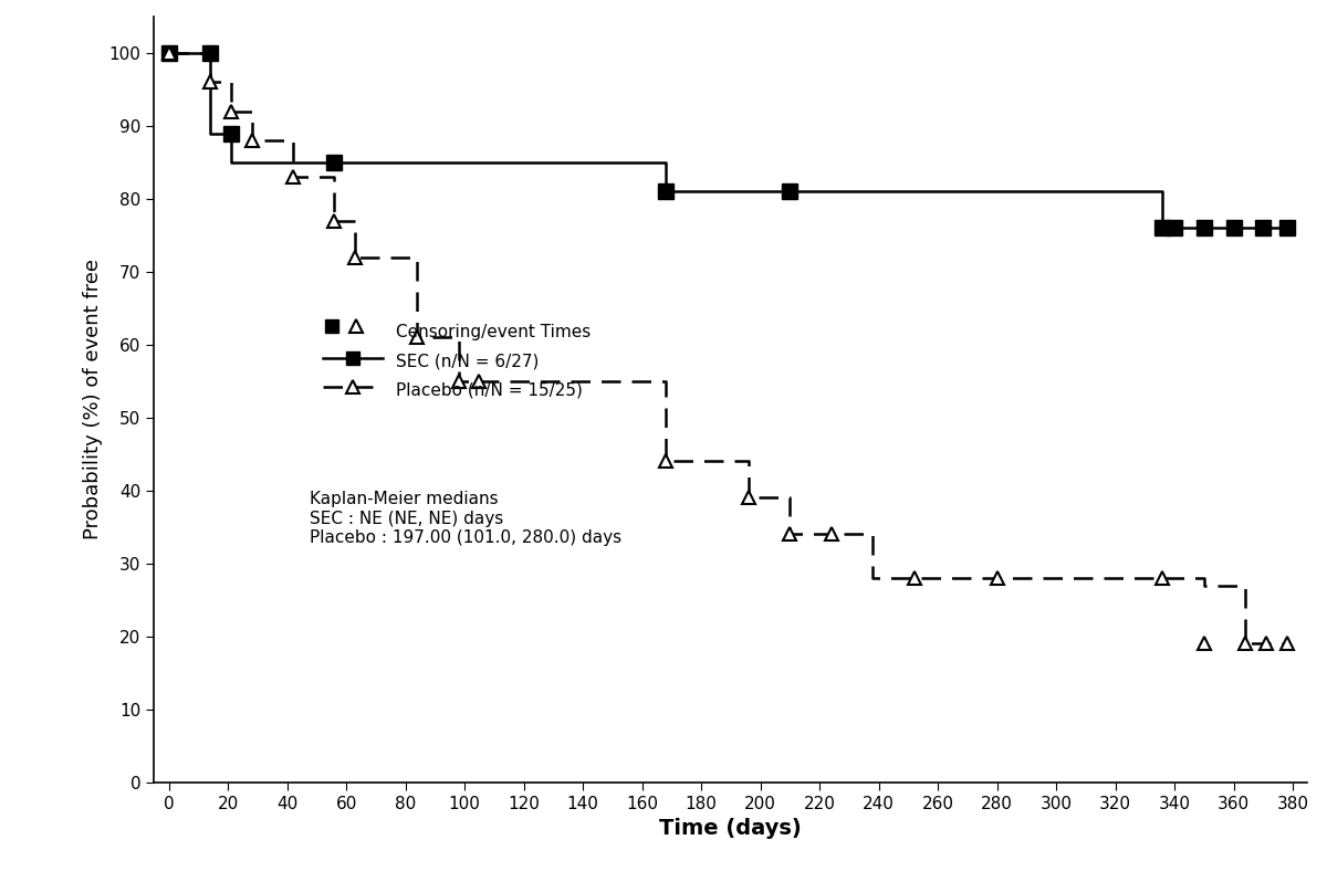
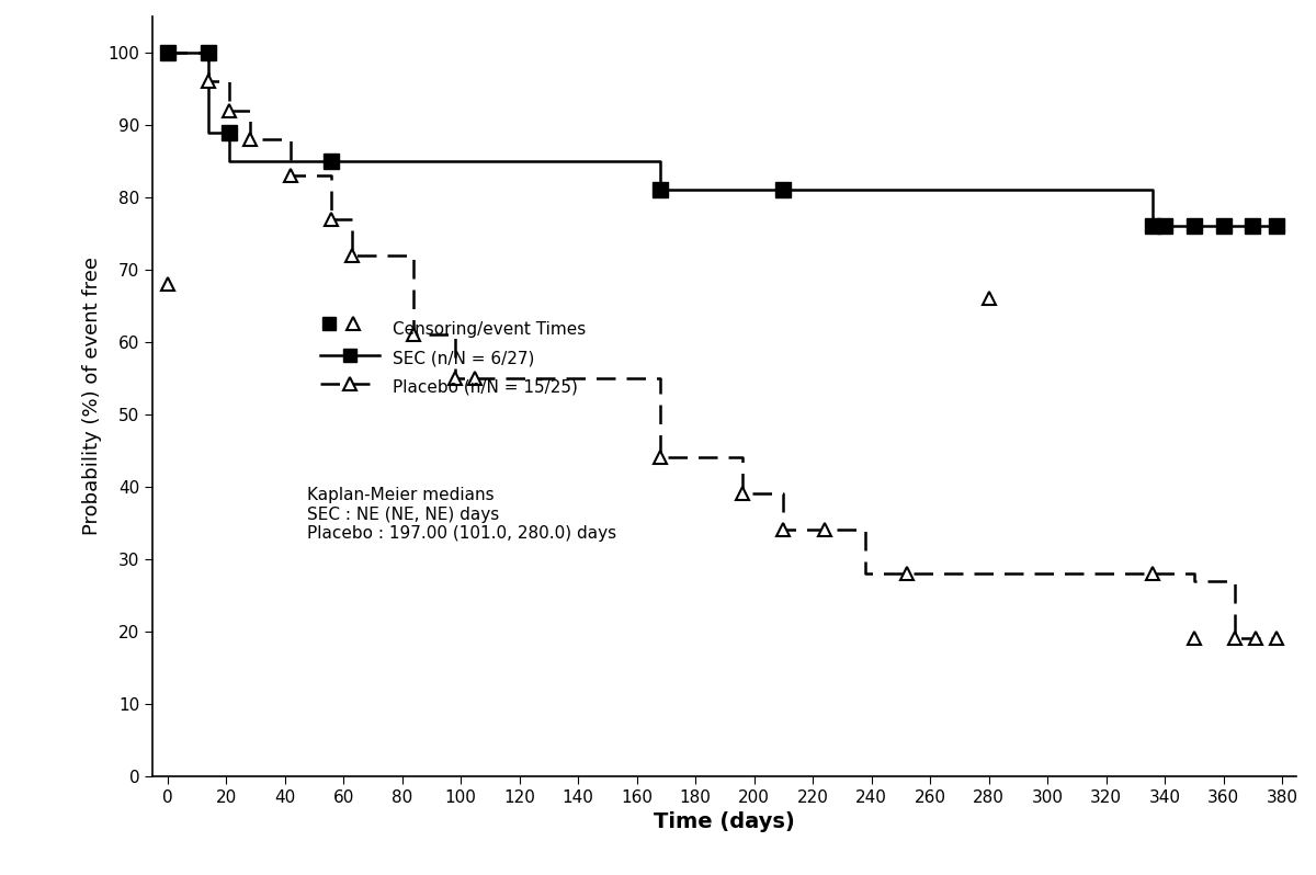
Placebo (n/N = 15/25)/0: 100 -> 68
Placebo (n/N = 15/25)/280: 28 -> 66
